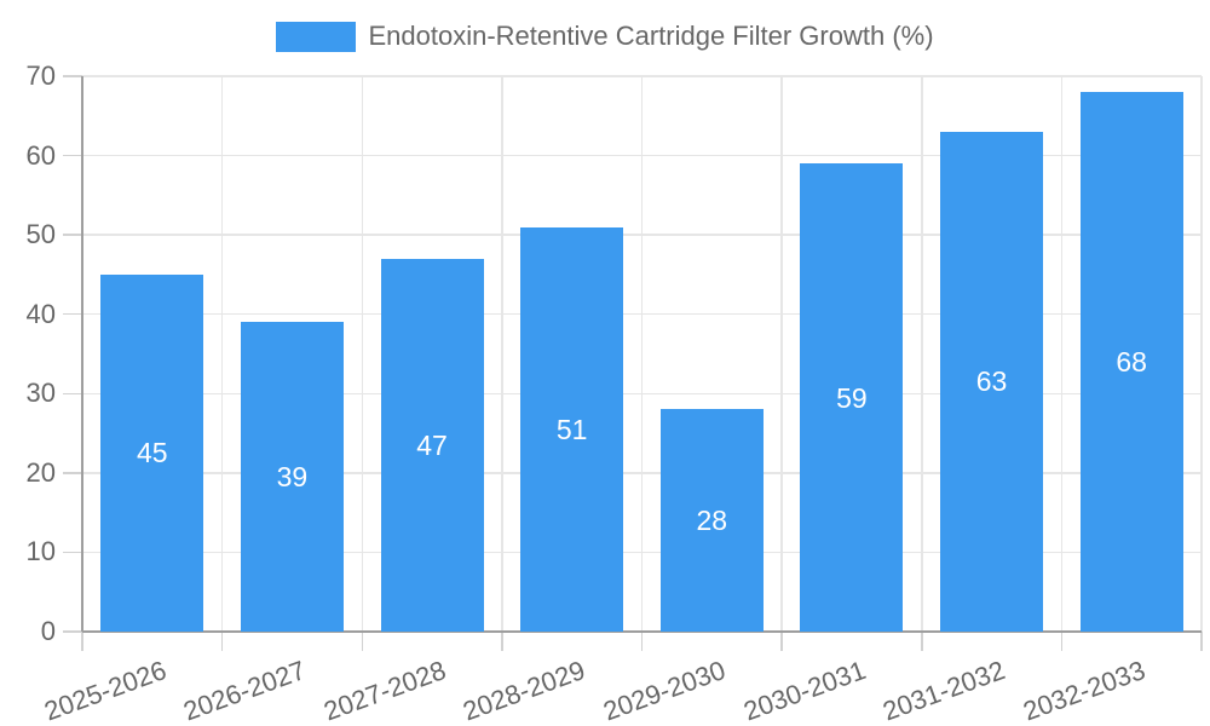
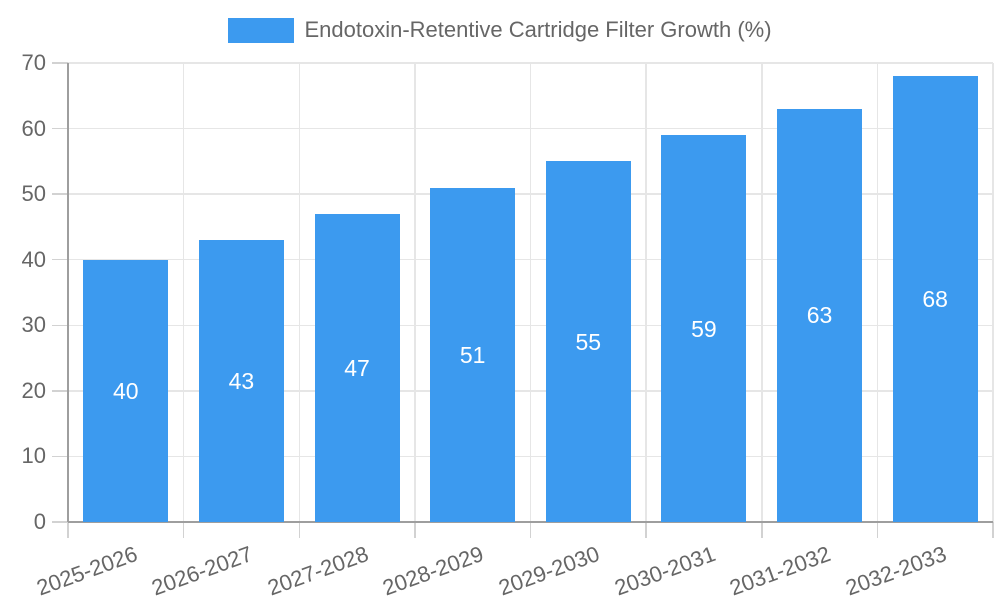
2025-2026: 45 -> 40
2026-2027: 39 -> 43
2029-2030: 28 -> 55
